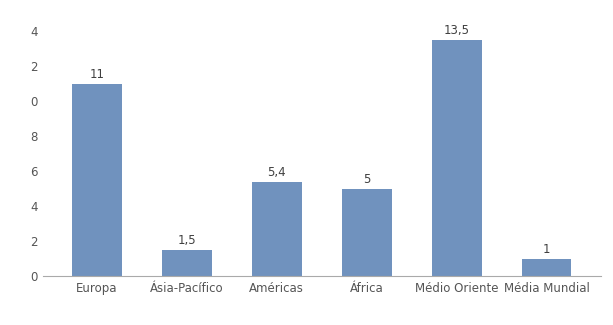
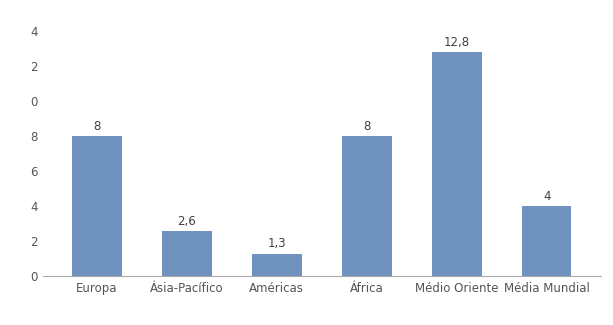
Europa: 11 -> 8
Ásia-Pacífico: 1,5 -> 2,6
Américas: 5,4 -> 1,3
África: 5 -> 8
Médio Oriente: 13,5 -> 12,8
Média Mundial: 1 -> 4
